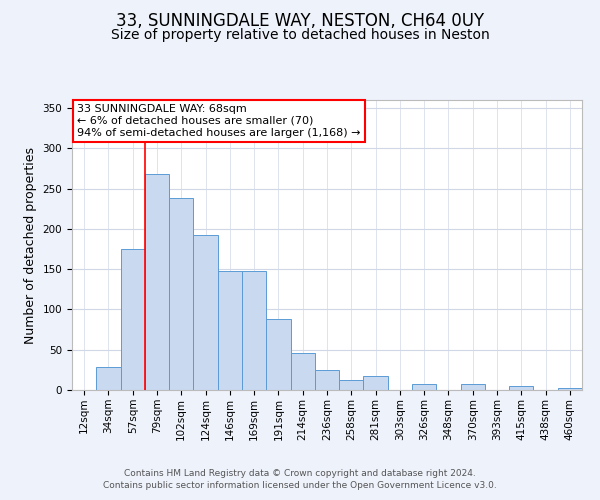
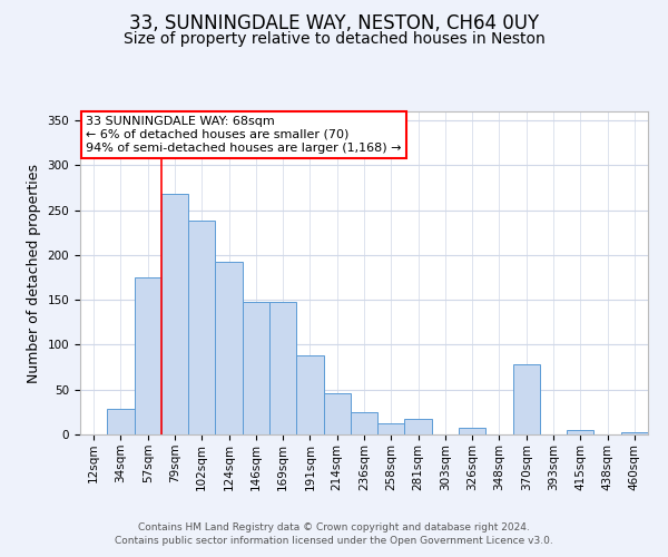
370sqm: 7 -> 78
